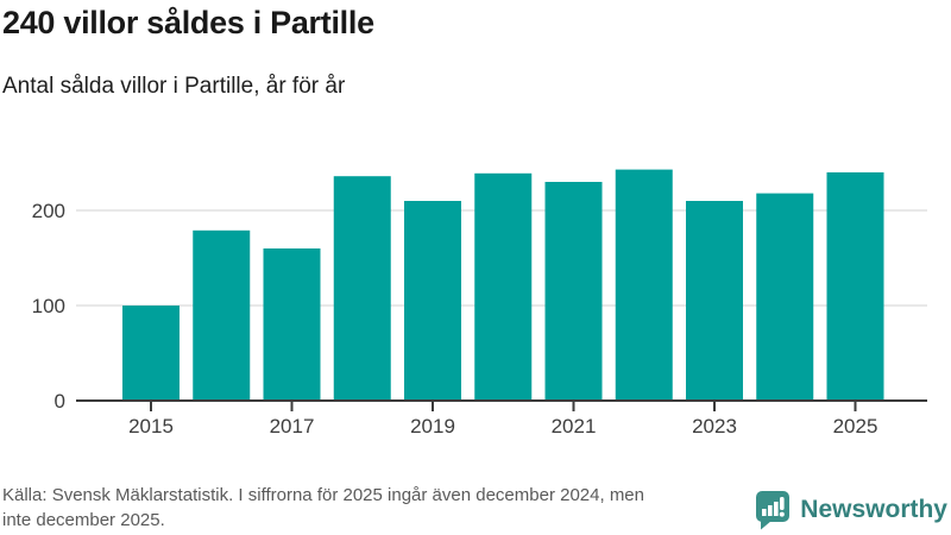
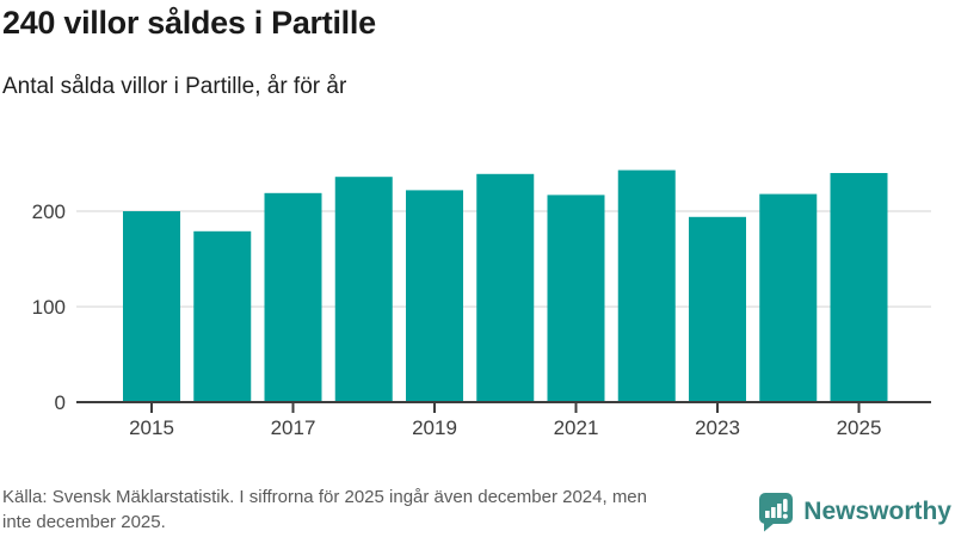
2015: 100 -> 200
2017: 160 -> 220
2019: 210 -> 220
2021: 230 -> 220
2023: 210 -> 190
